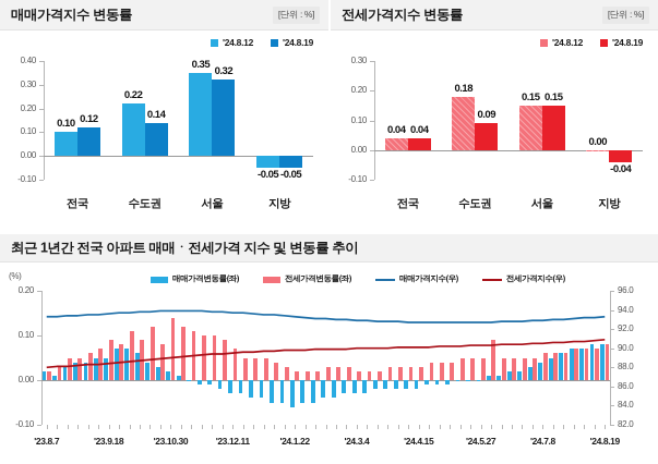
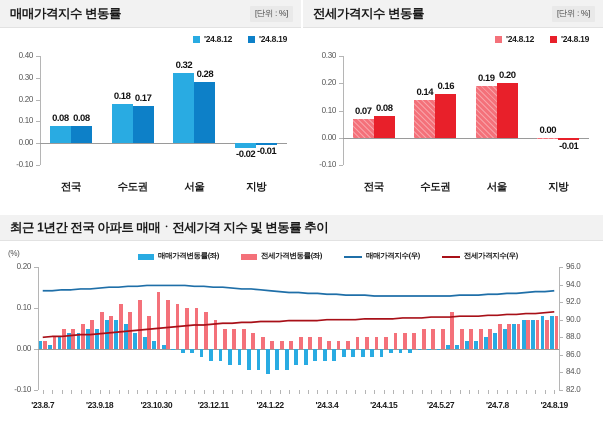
매매가격지수 변동률/'24.8.12/전국: 0.10 -> 0.08
매매가격지수 변동률/'24.8.19/전국: 0.12 -> 0.08
매매가격지수 변동률/'24.8.12/수도권: 0.22 -> 0.18
매매가격지수 변동률/'24.8.19/수도권: 0.14 -> 0.17
매매가격지수 변동률/'24.8.12/서울: 0.35 -> 0.32
매매가격지수 변동률/'24.8.19/서울: 0.32 -> 0.28
매매가격지수 변동률/'24.8.12/지방: -0.05 -> -0.02
매매가격지수 변동률/'24.8.19/지방: -0.05 -> -0.01
전세가격지수 변동률/'24.8.12/전국: 0.04 -> 0.07
전세가격지수 변동률/'24.8.19/전국: 0.04 -> 0.08
전세가격지수 변동률/'24.8.12/수도권: 0.18 -> 0.14
전세가격지수 변동률/'24.8.19/수도권: 0.09 -> 0.16
전세가격지수 변동률/'24.8.12/서울: 0.15 -> 0.19
전세가격지수 변동률/'24.8.19/서울: 0.15 -> 0.20
전세가격지수 변동률/'24.8.19/지방: -0.04 -> -0.01
